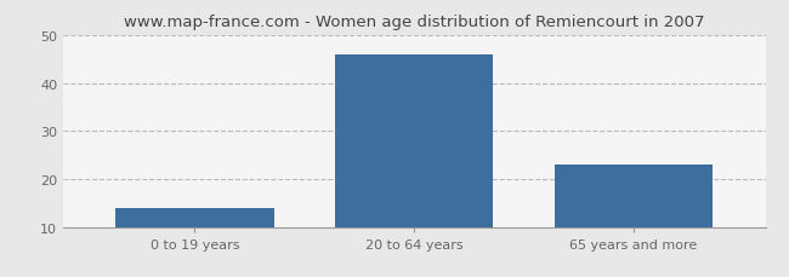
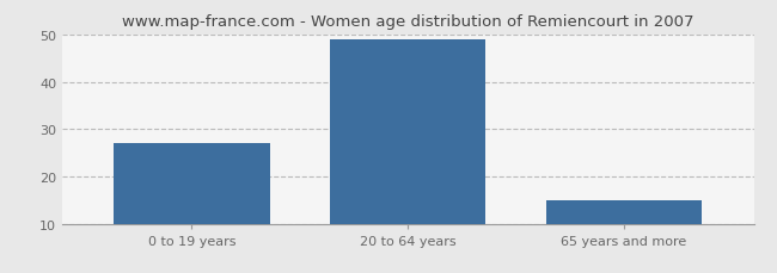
0 to 19 years: 14 -> 27
20 to 64 years: 46 -> 49
65 years and more: 23 -> 15
